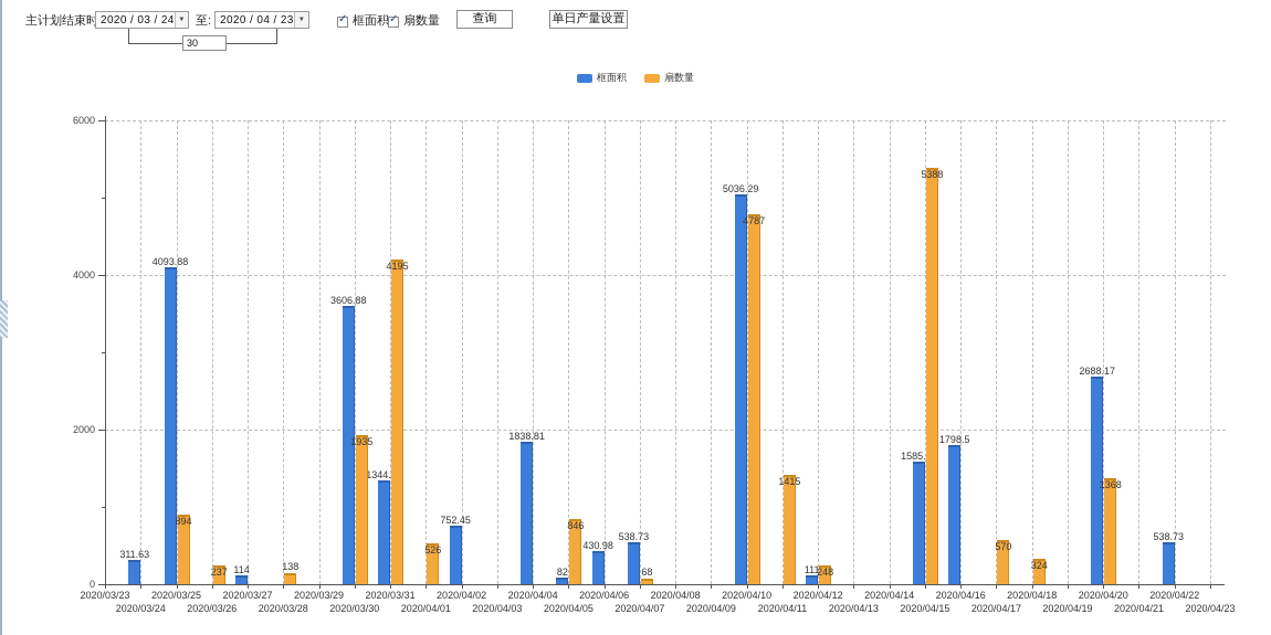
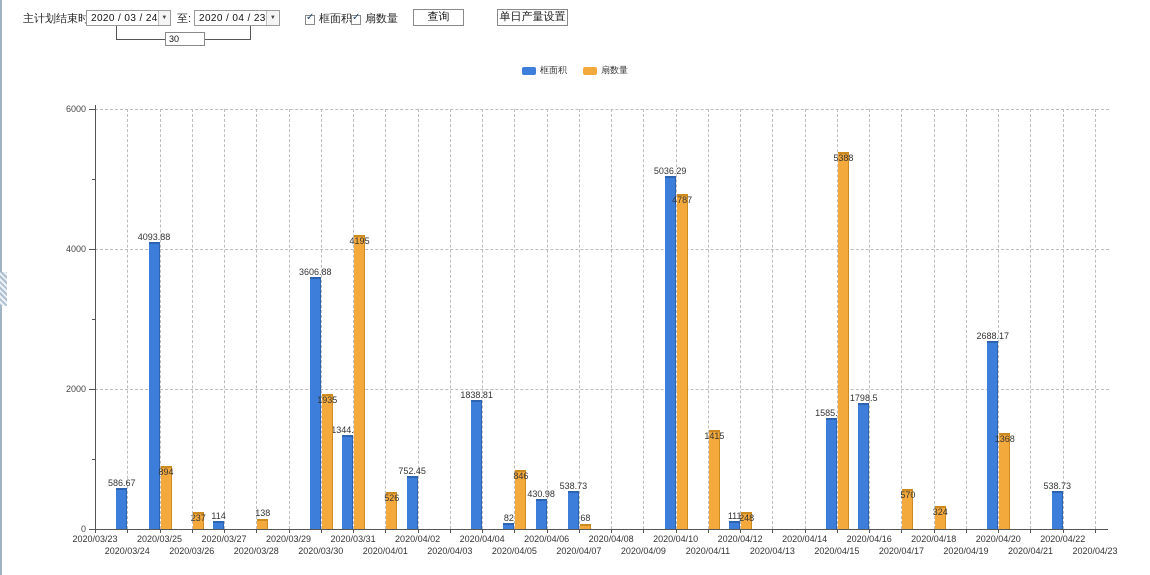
框面积/2020/03/24: 311.63 -> 586.67
